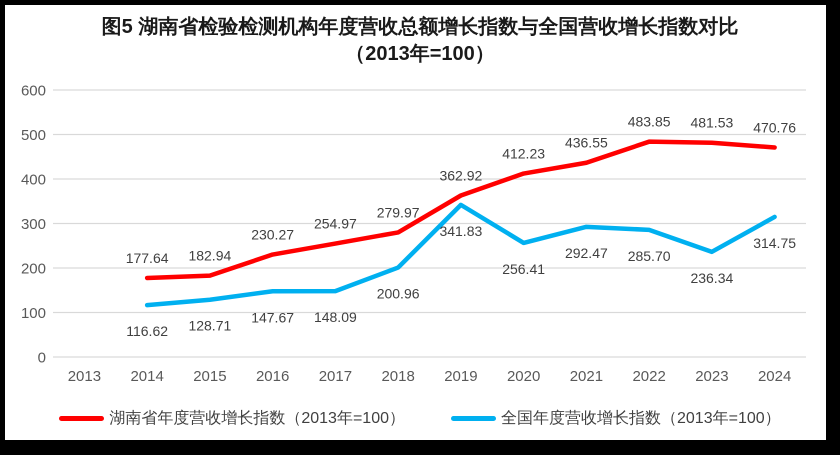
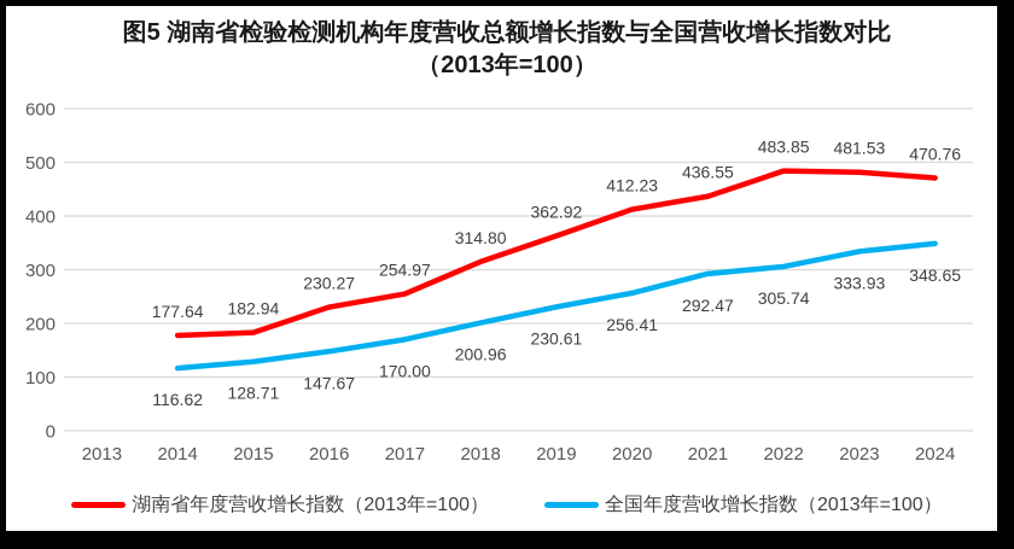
全国年度营收增长指数（2013年=100）/2017: 148.09 -> 170.00
湖南省年度营收增长指数（2013年=100）/2018: 279.97 -> 314.80
全国年度营收增长指数（2013年=100）/2019: 341.83 -> 230.61
全国年度营收增长指数（2013年=100）/2022: 285.70 -> 305.74
全国年度营收增长指数（2013年=100）/2023: 236.34 -> 333.93
全国年度营收增长指数（2013年=100）/2024: 314.75 -> 348.65
